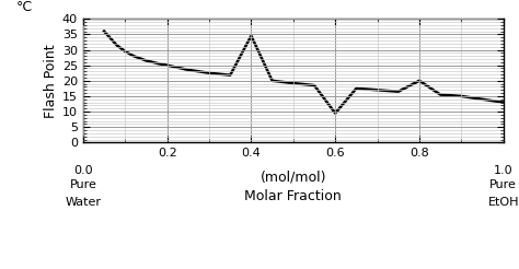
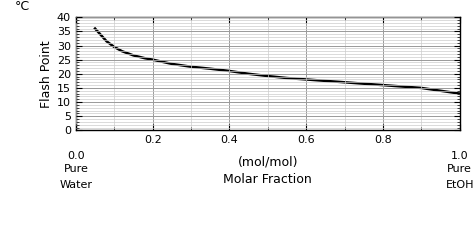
0.4: 34.5 -> 21.0
0.6: 9.5 -> 18.0
0.8: 20.0 -> 16.0
